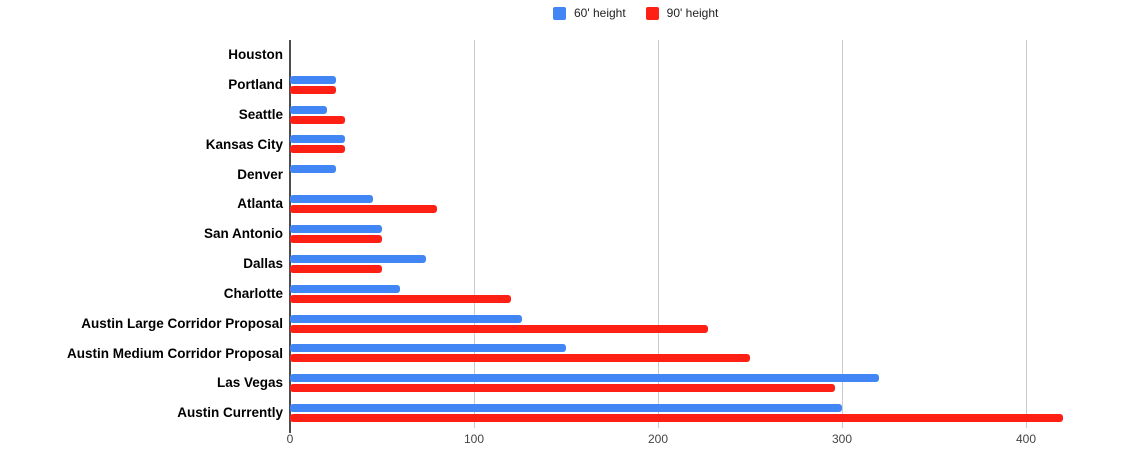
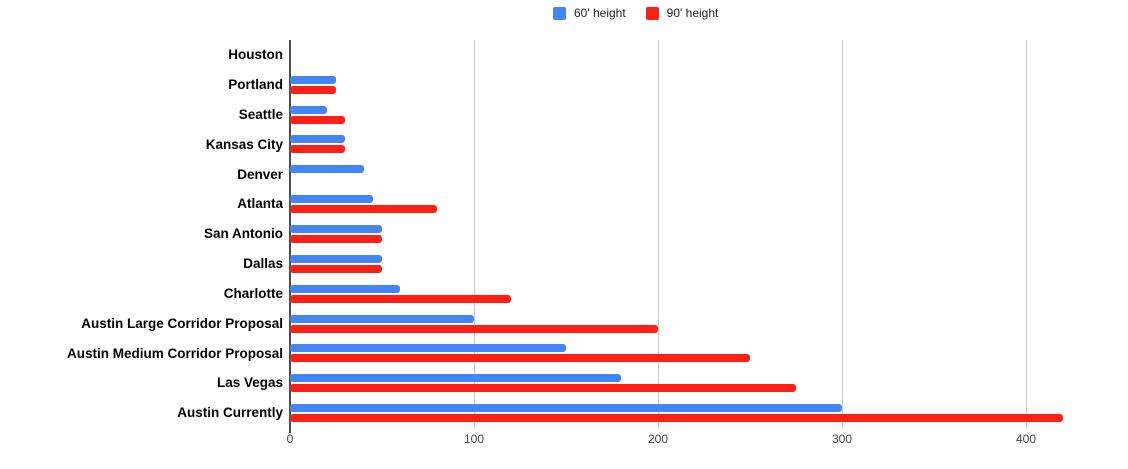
60' height/Denver: 25 -> 40
60' height/Dallas: 74 -> 50
60' height/Austin Large Corridor Proposal: 126 -> 100
90' height/Austin Large Corridor Proposal: 227 -> 200
60' height/Las Vegas: 320 -> 180
90' height/Las Vegas: 296 -> 275
